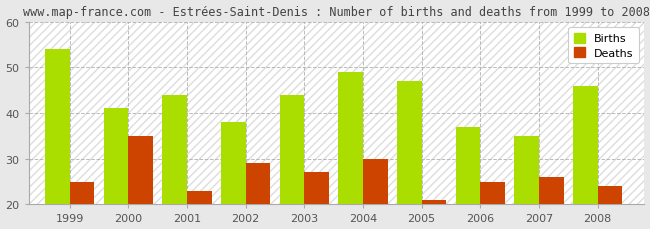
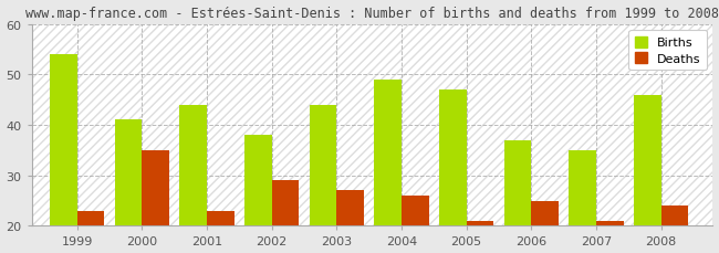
Deaths/1999: 25 -> 23
Deaths/2004: 30 -> 26
Deaths/2007: 26 -> 21
